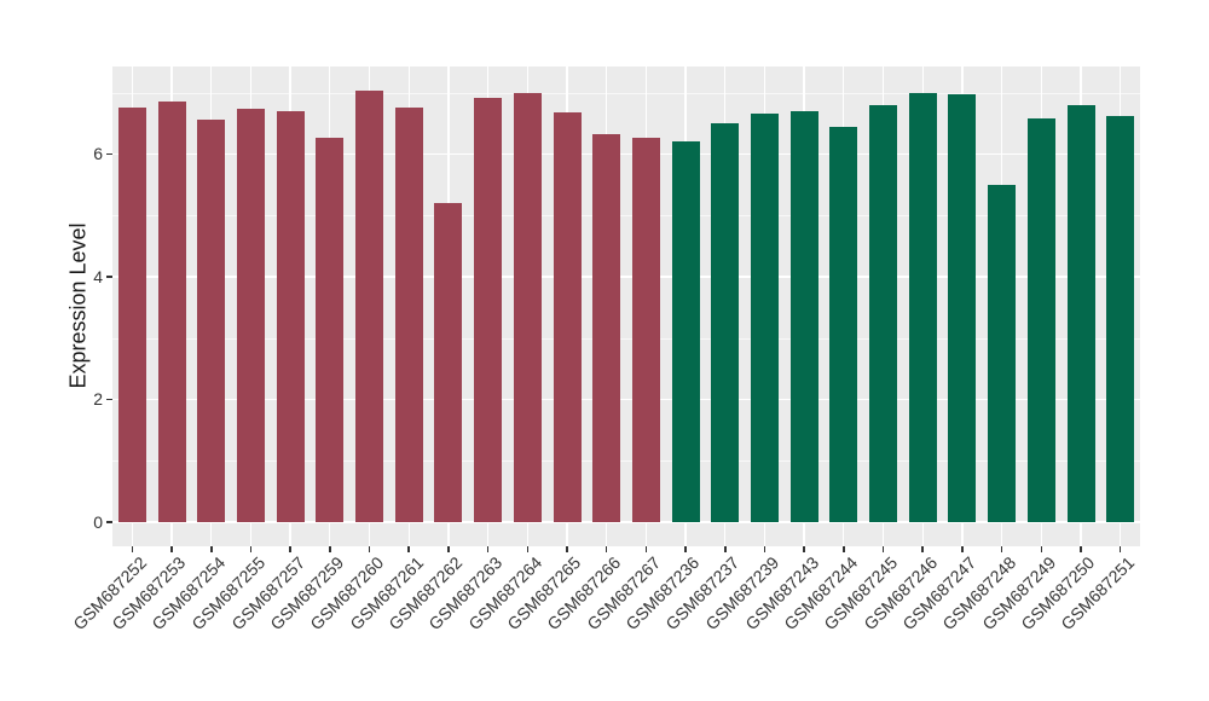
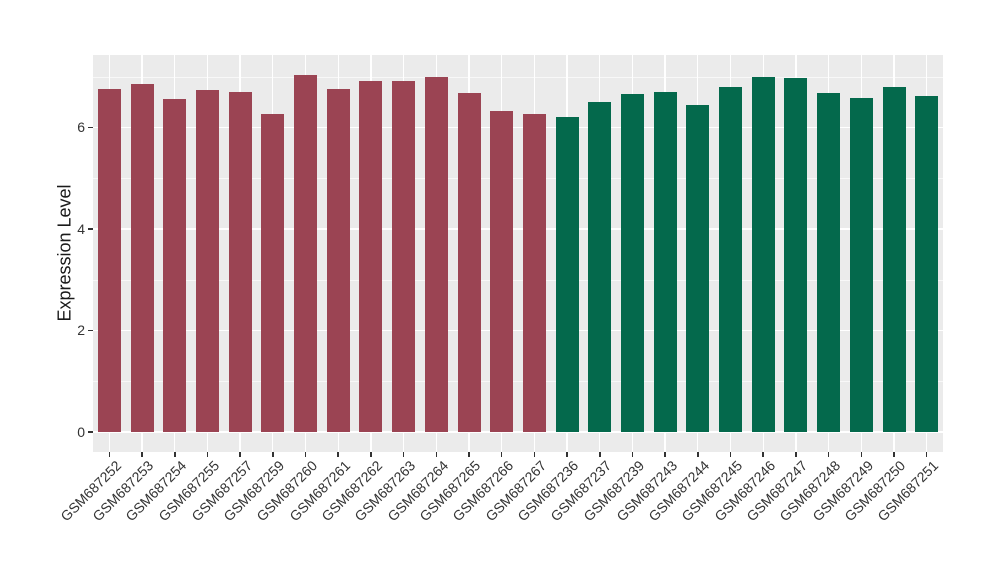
GSM687262: 5.2 -> 6.9
GSM687248: 5.5 -> 6.7
